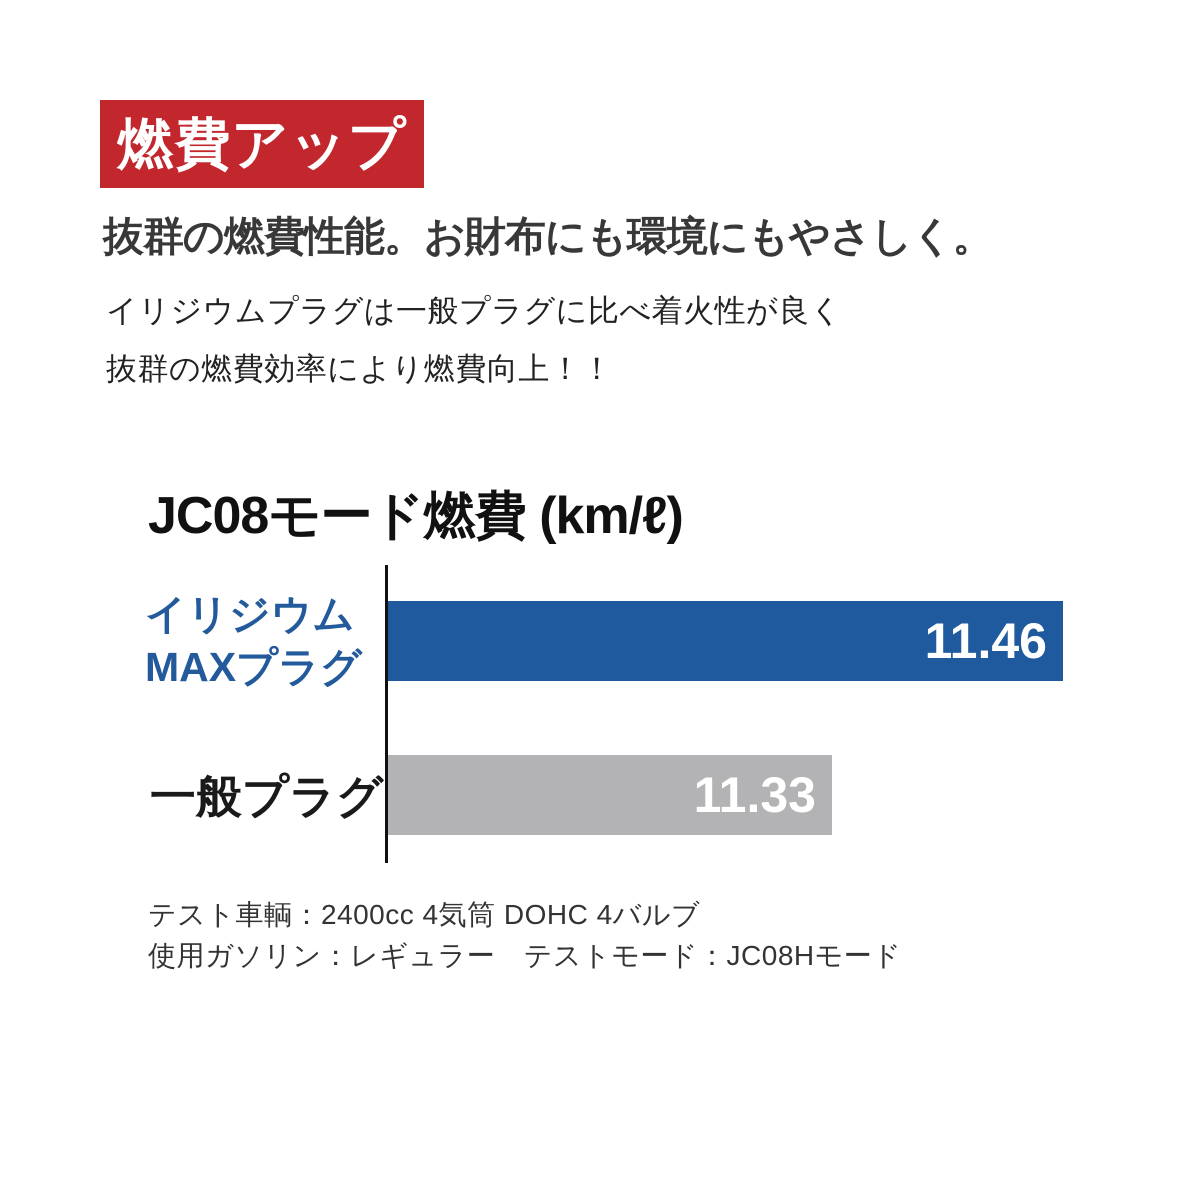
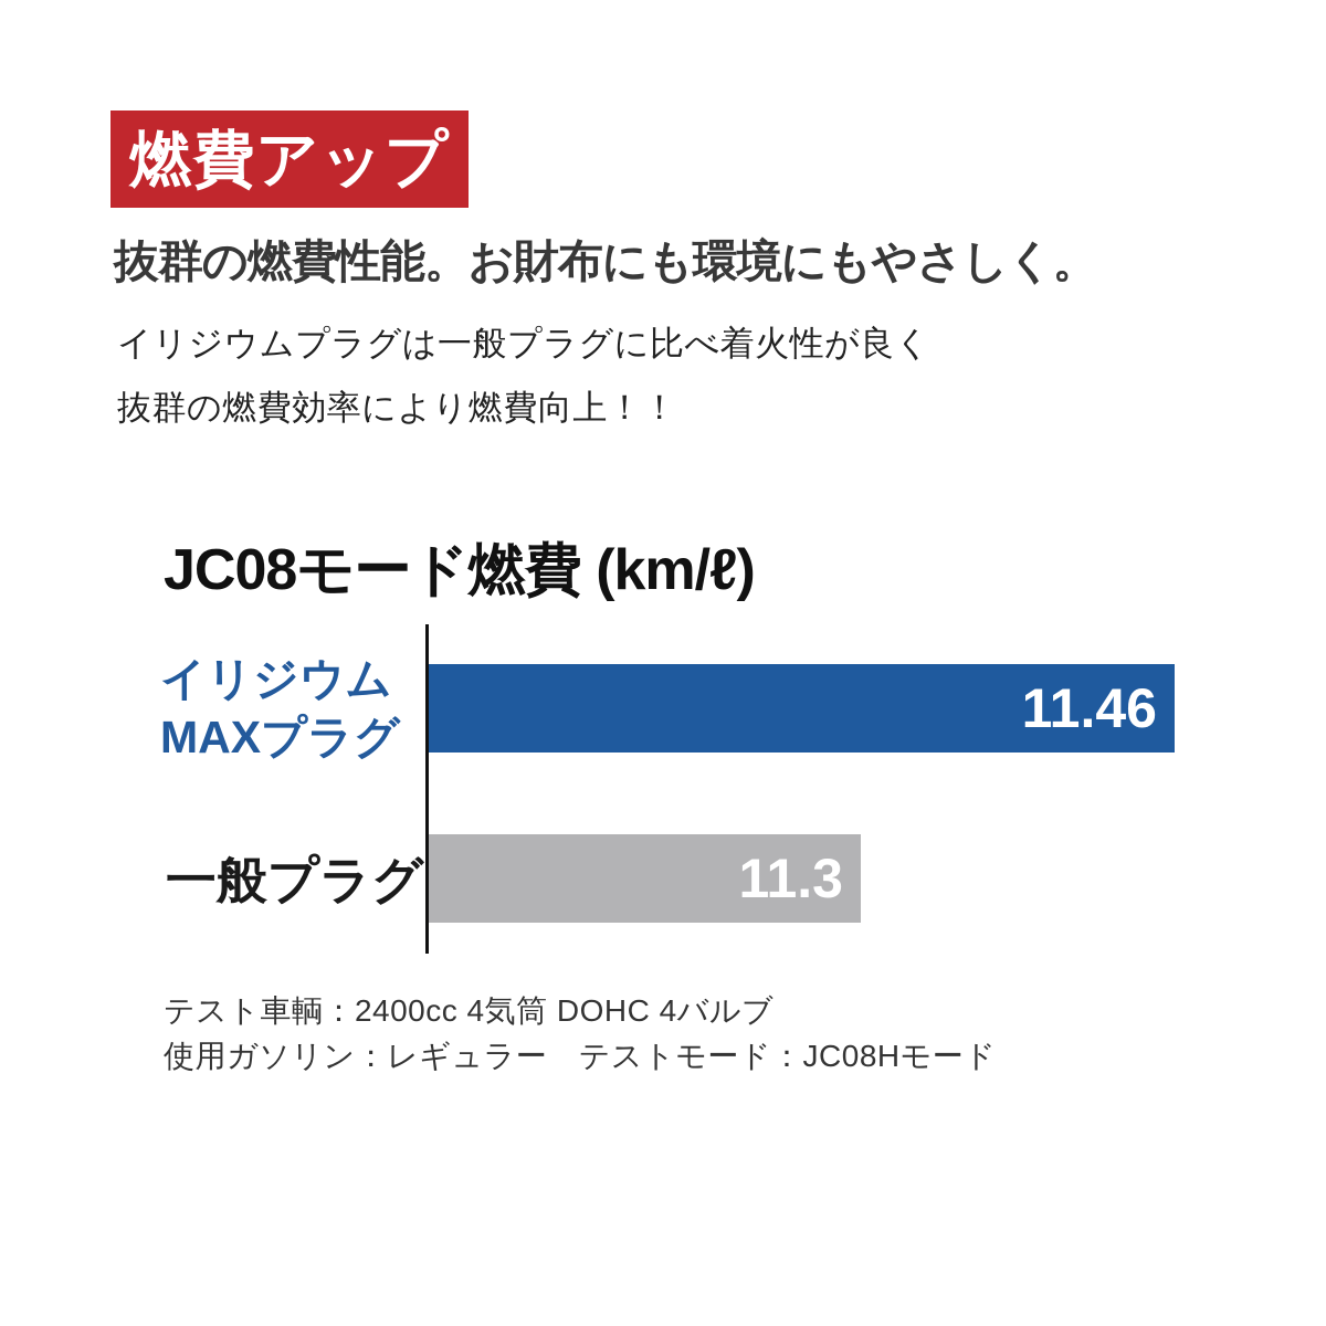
一般プラグ: 11.33 -> 11.3
